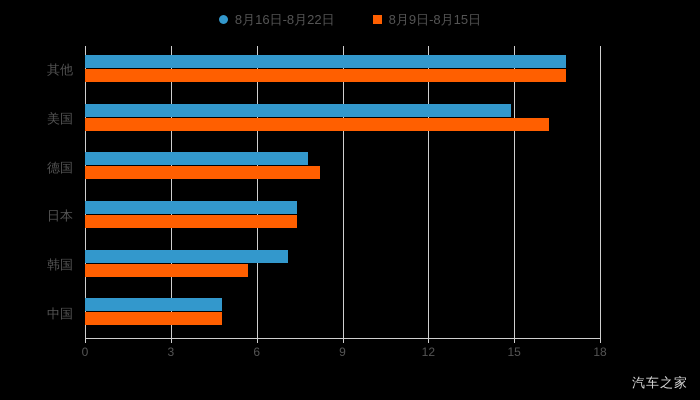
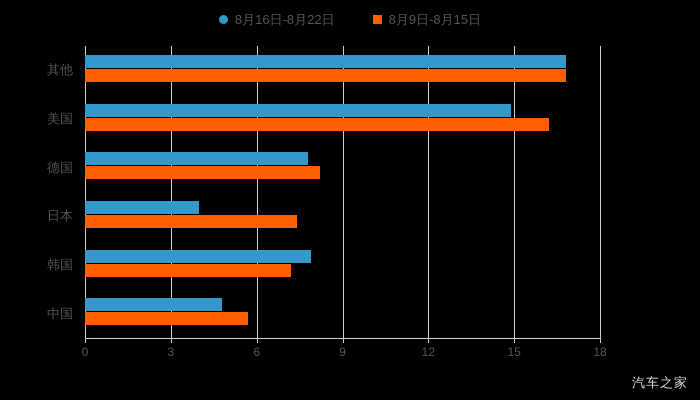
8月9日-8月15日/中国: 4.8 -> 5.7
8月16日-8月22日/韩国: 7.1 -> 7.9
8月9日-8月15日/韩国: 5.7 -> 7.2
8月16日-8月22日/日本: 7.4 -> 4.0
